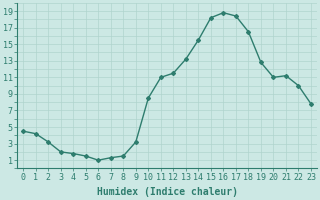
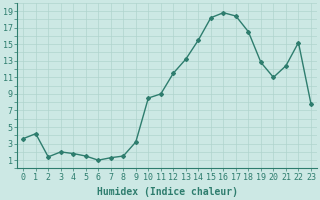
0: 4.5 -> 3.6
2: 3.2 -> 1.4
11: 11.0 -> 9.0
21: 11.2 -> 12.4
22: 10.0 -> 15.2
